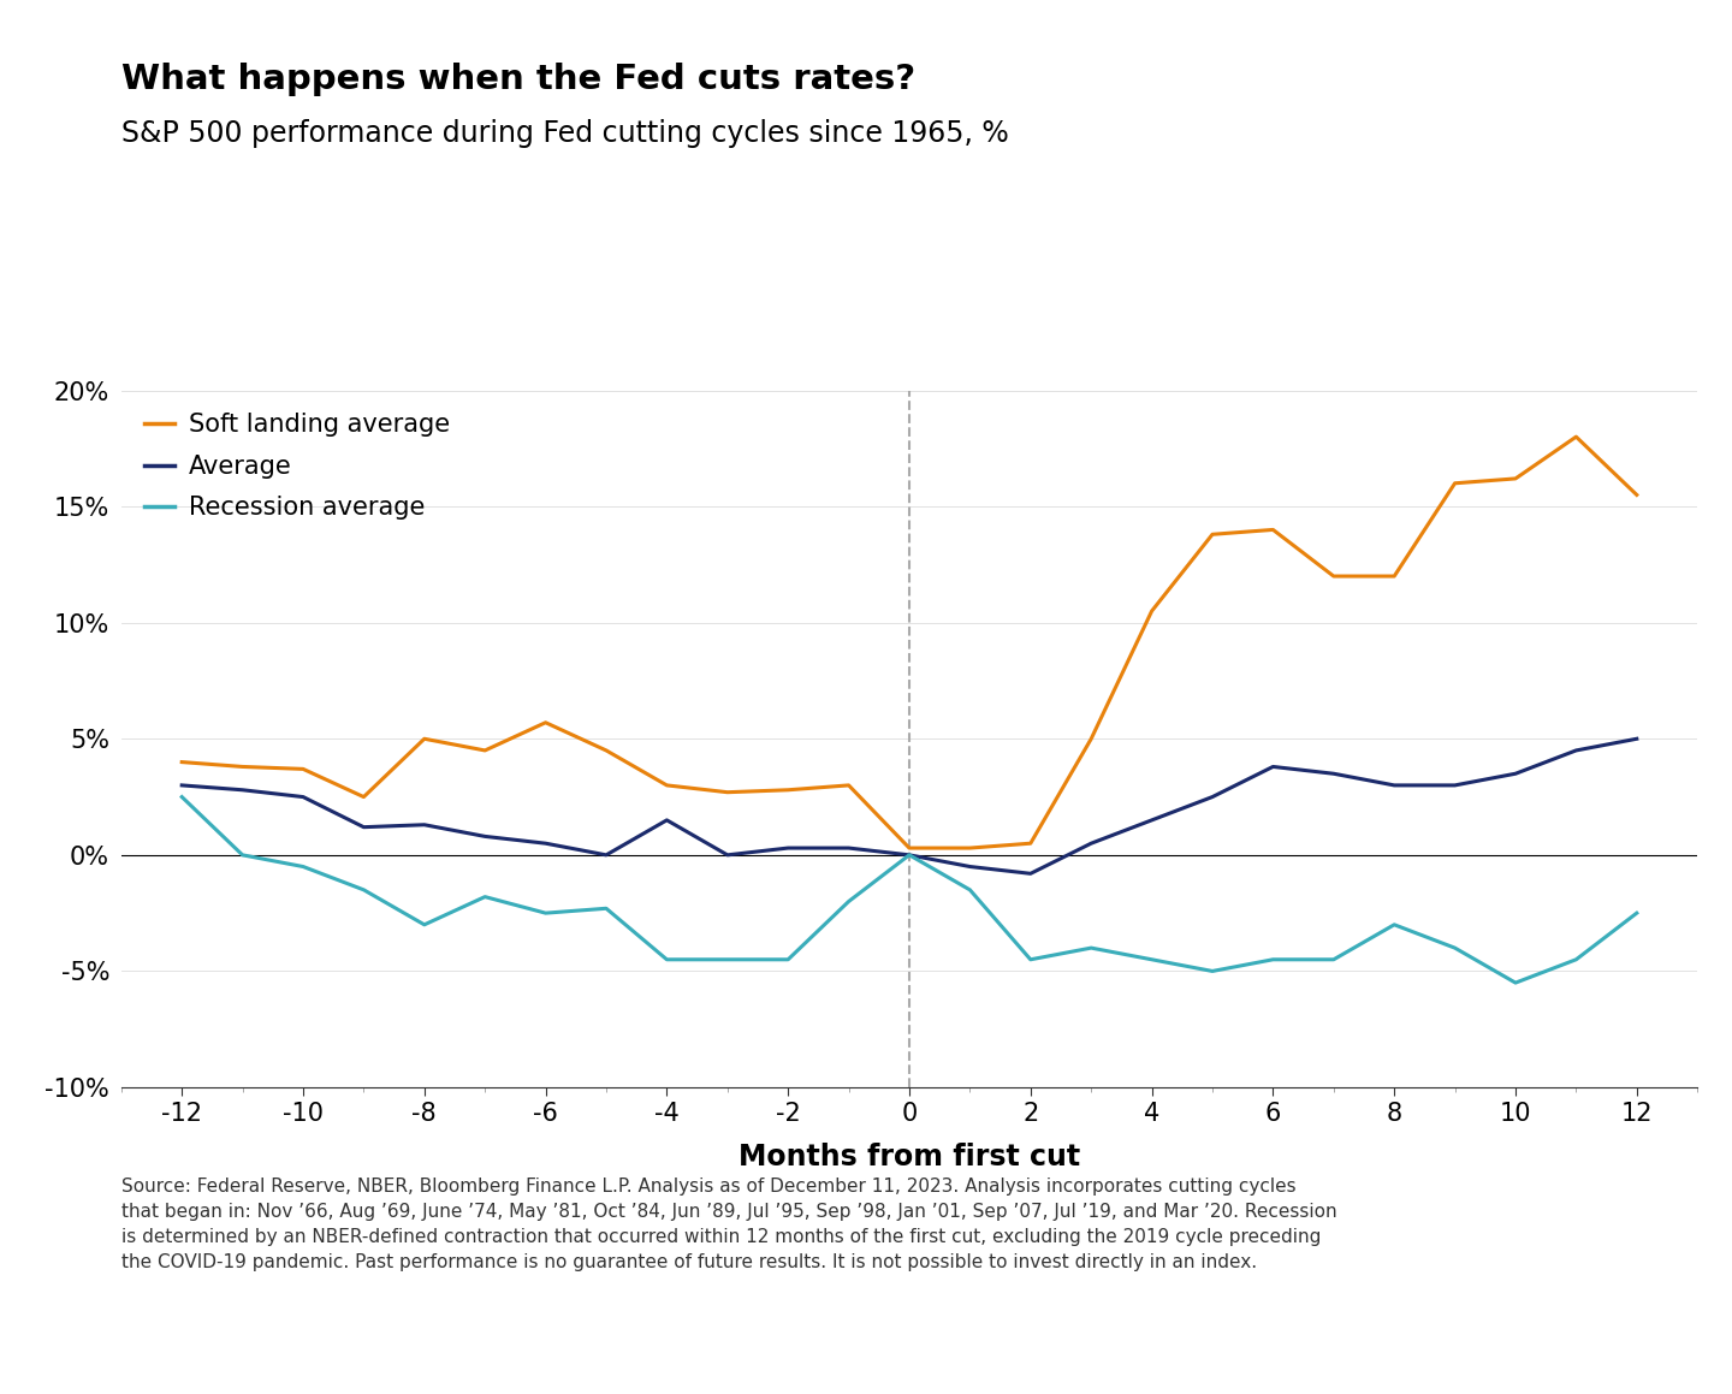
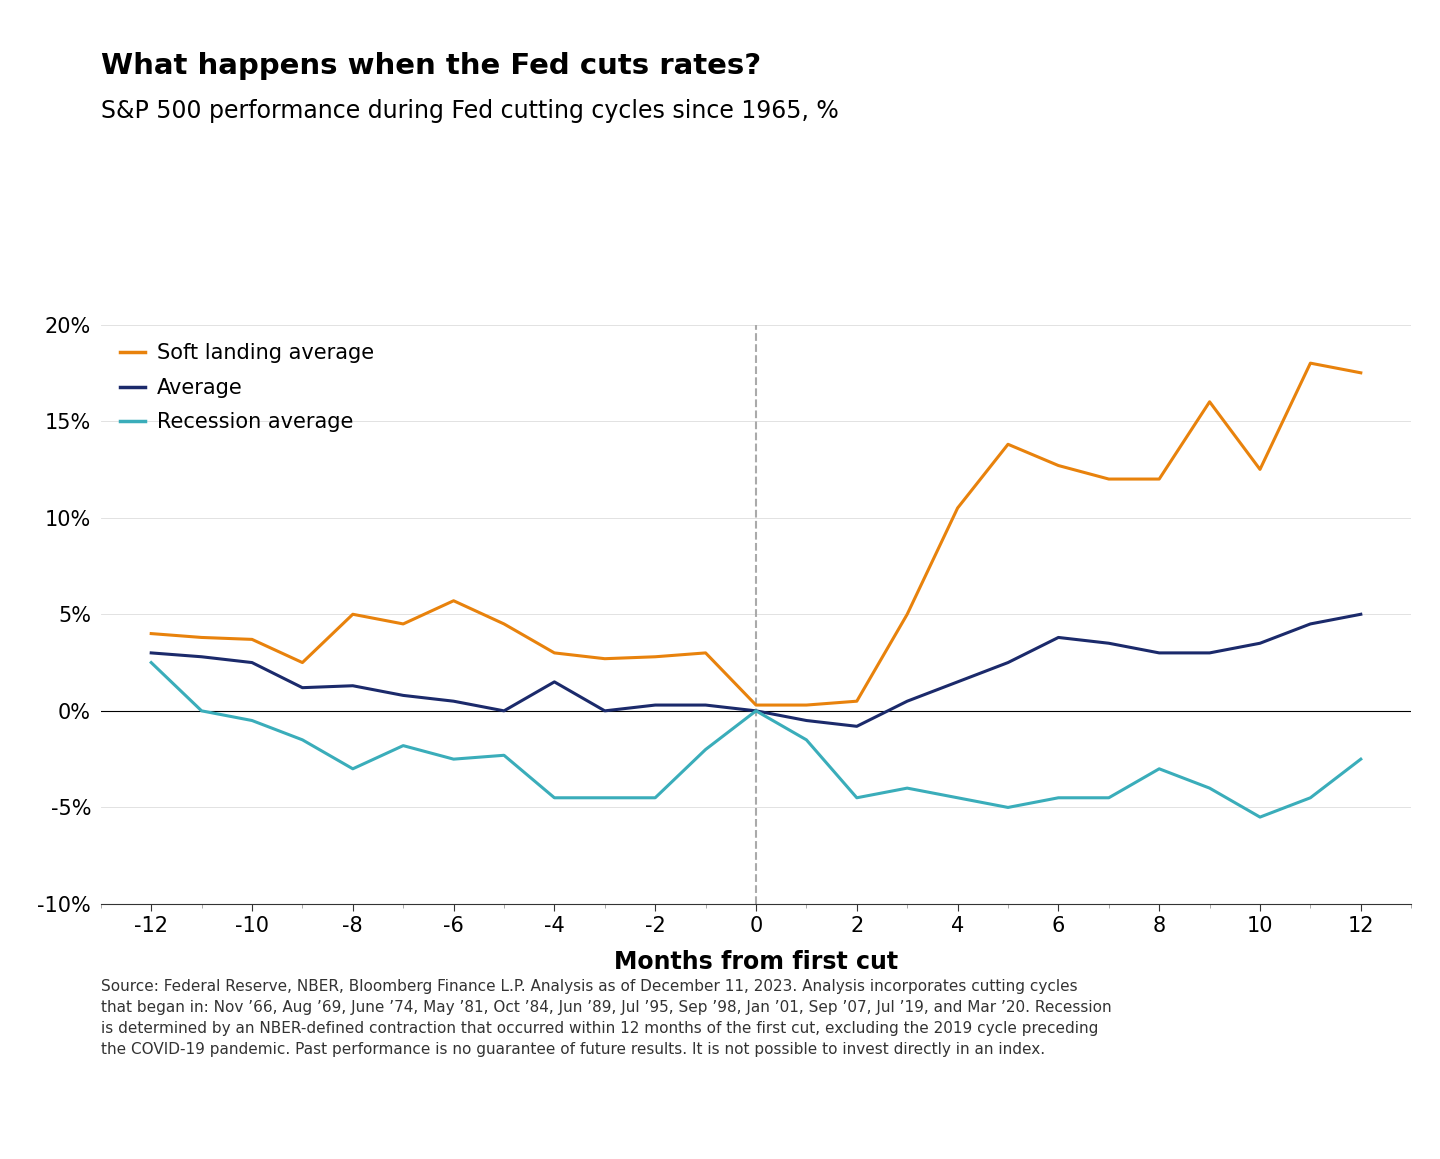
Soft landing average/6: 14.0% -> 12.7%
Soft landing average/10: 16.2% -> 12.5%
Soft landing average/12: 15.5% -> 17.5%
